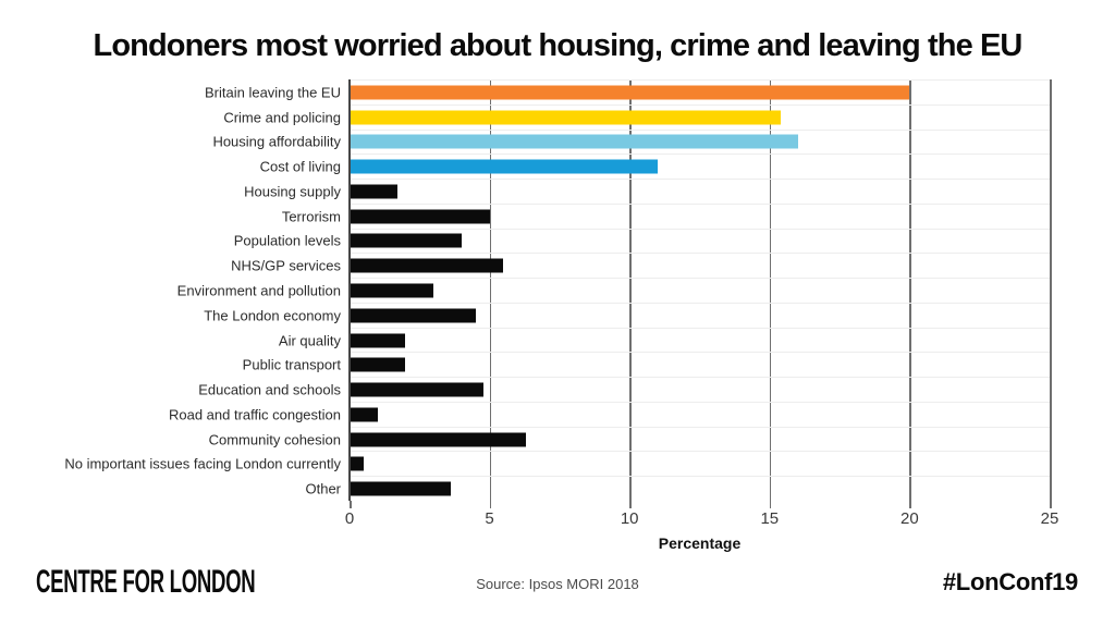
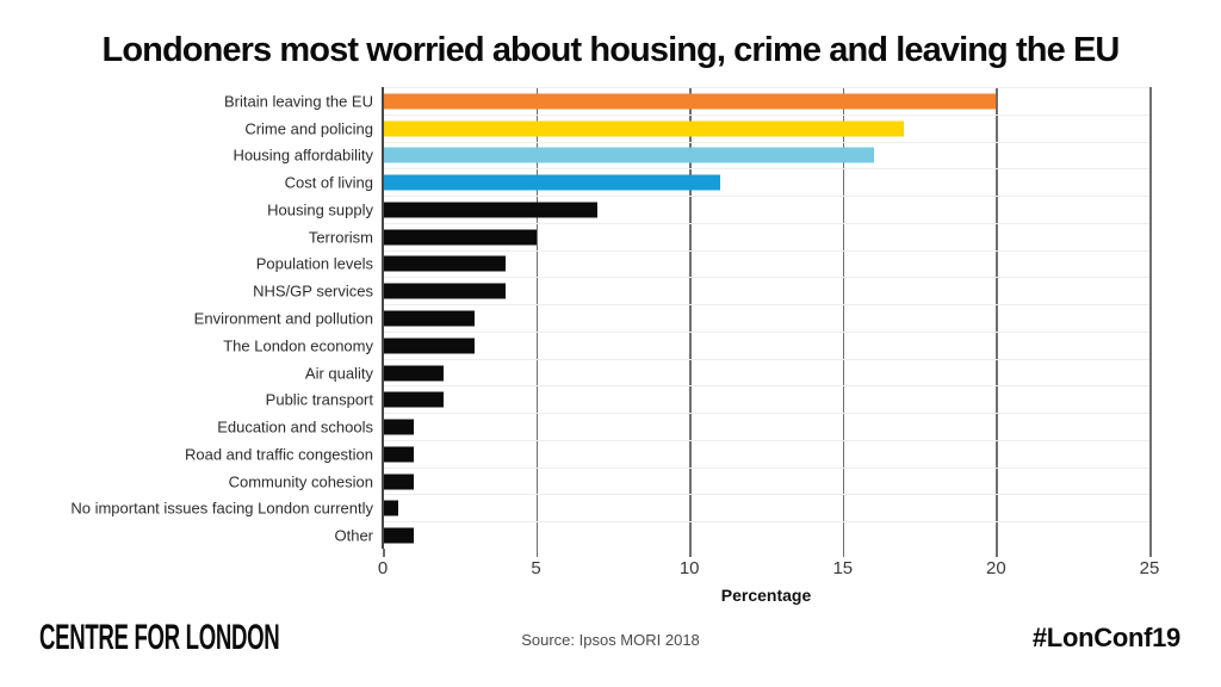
Crime and policing: 15.4 -> 17.0
Housing supply: 1.7 -> 7.0
NHS/GP services: 5.5 -> 4.0
The London economy: 4.5 -> 3.0
Education and schools: 4.8 -> 1.0
Community cohesion: 6.3 -> 1.0
Other: 3.6 -> 1.0
